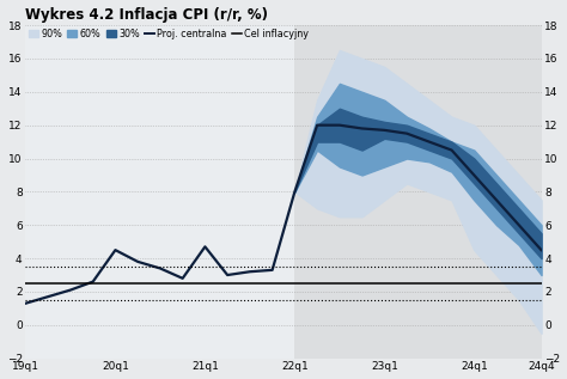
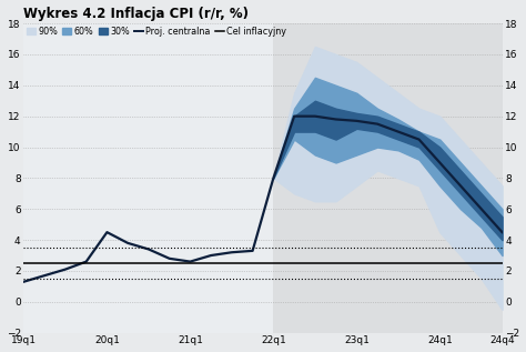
Proj. centralna/21q1: 4.7 -> 2.6
